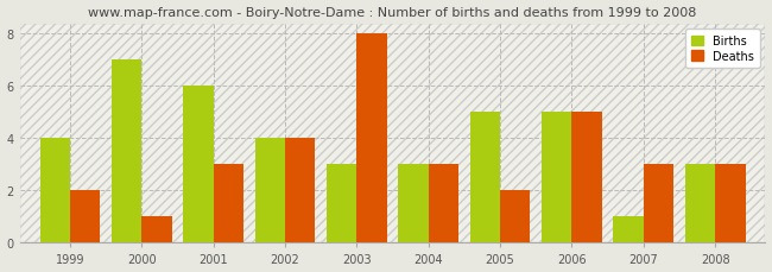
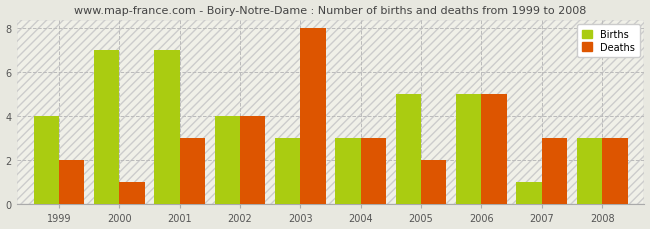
Births/2001: 6 -> 7
